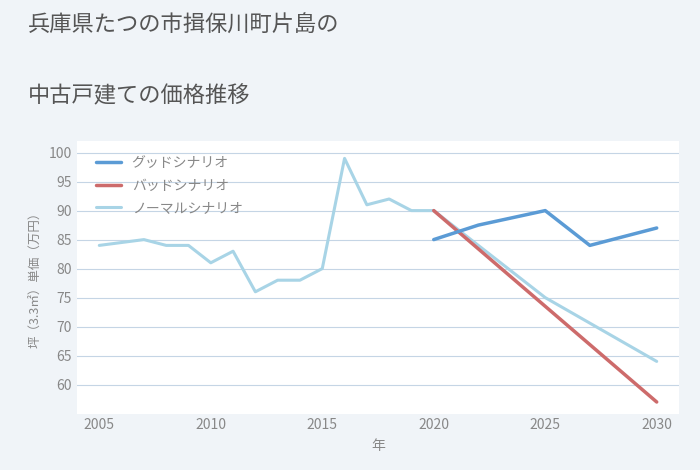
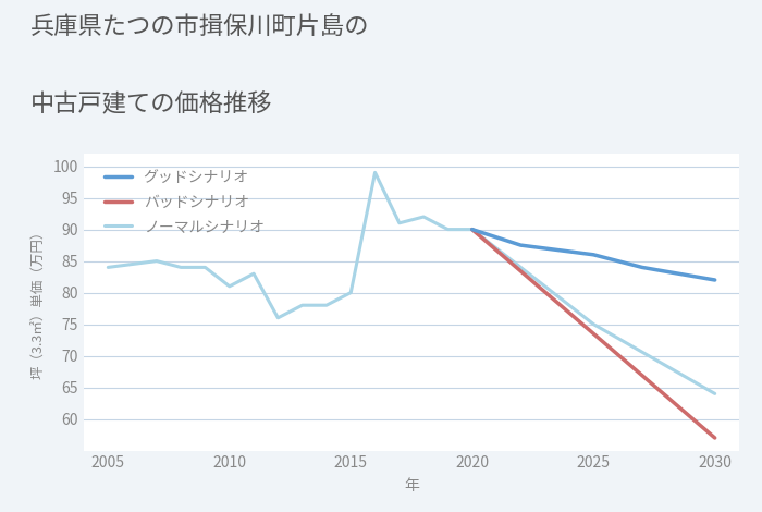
グッドシナリオ/2020: 85.0 -> 90.0
グッドシナリオ/2025: 90.0 -> 86.0
グッドシナリオ/2030: 87.0 -> 82.0
